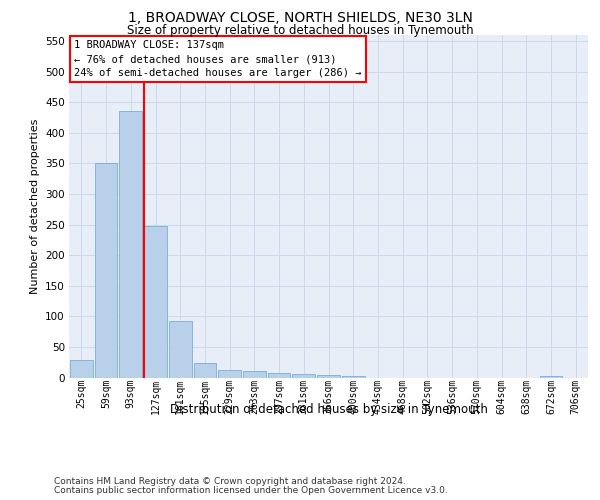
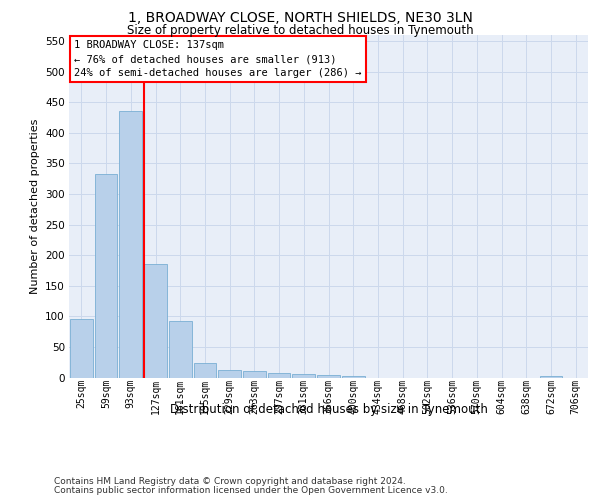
25sqm: 28 -> 96
59sqm: 350 -> 332
127sqm: 247 -> 186
